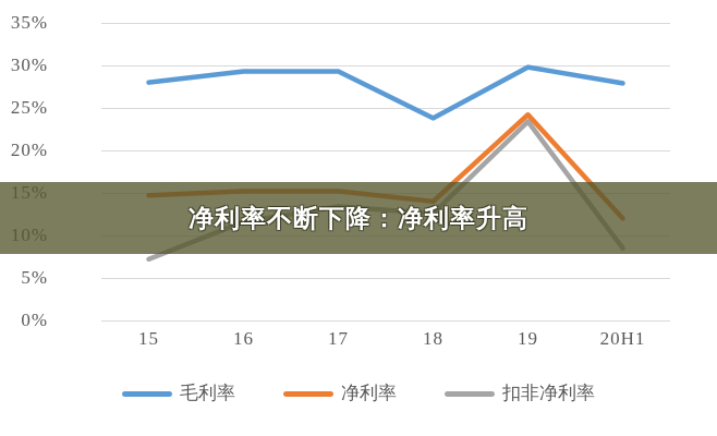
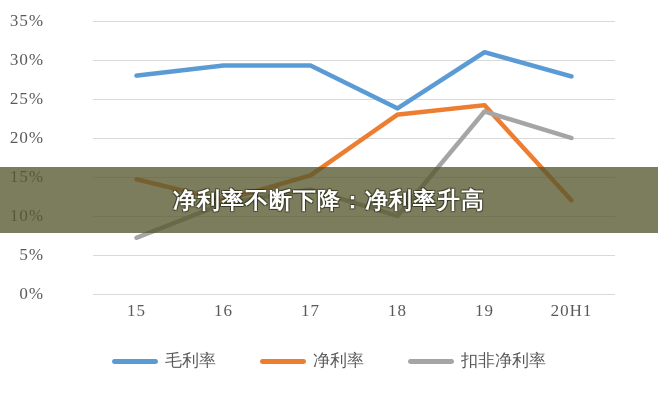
净利率/16: 15% -> 12%
净利率/18: 14% -> 23%
扣非净利率/18: 13% -> 10%
毛利率/19: 30% -> 31%
扣非净利率/20H1: 8% -> 20%
